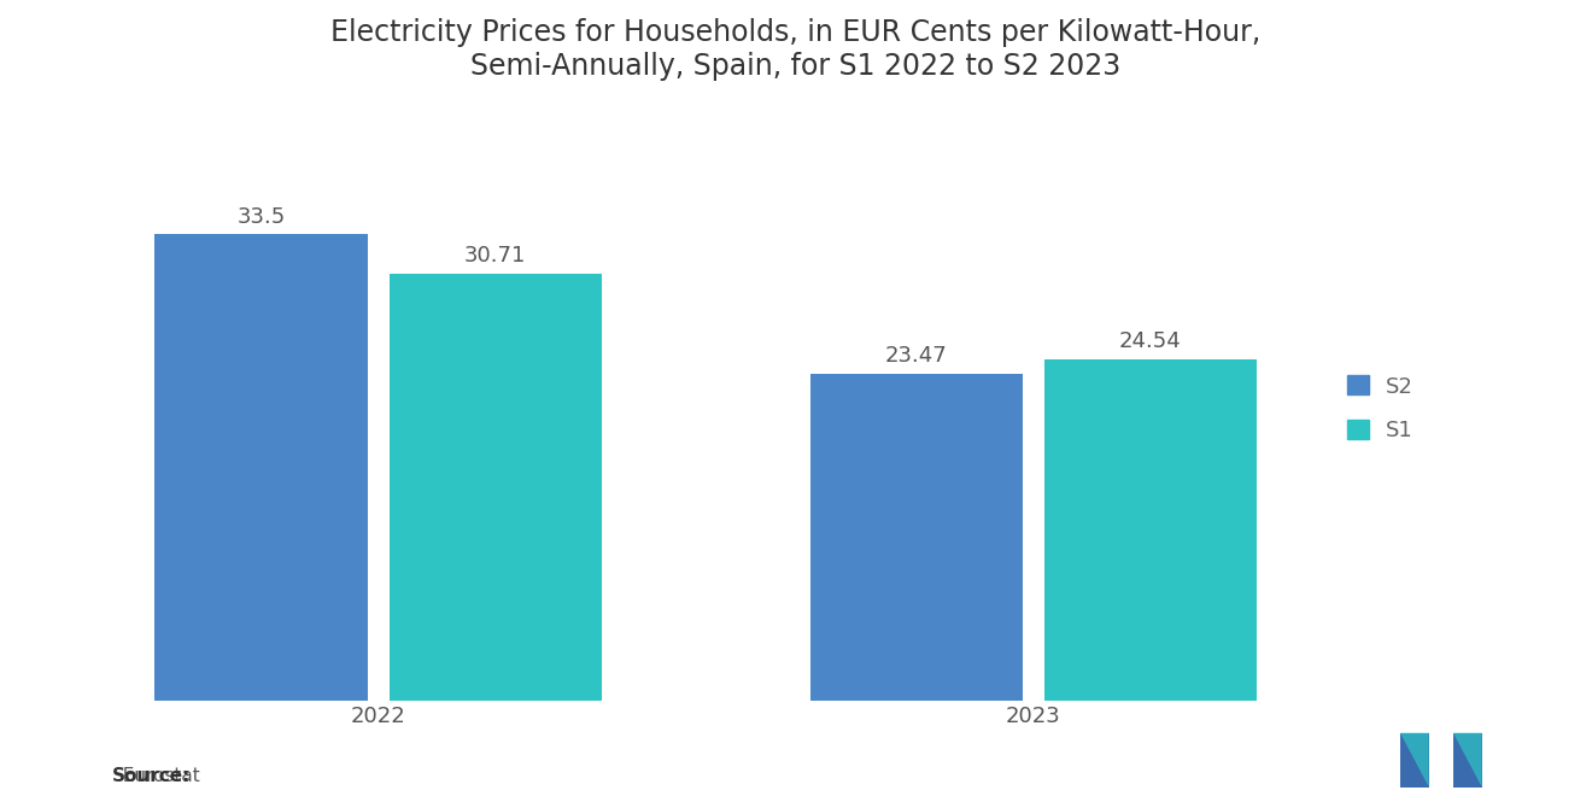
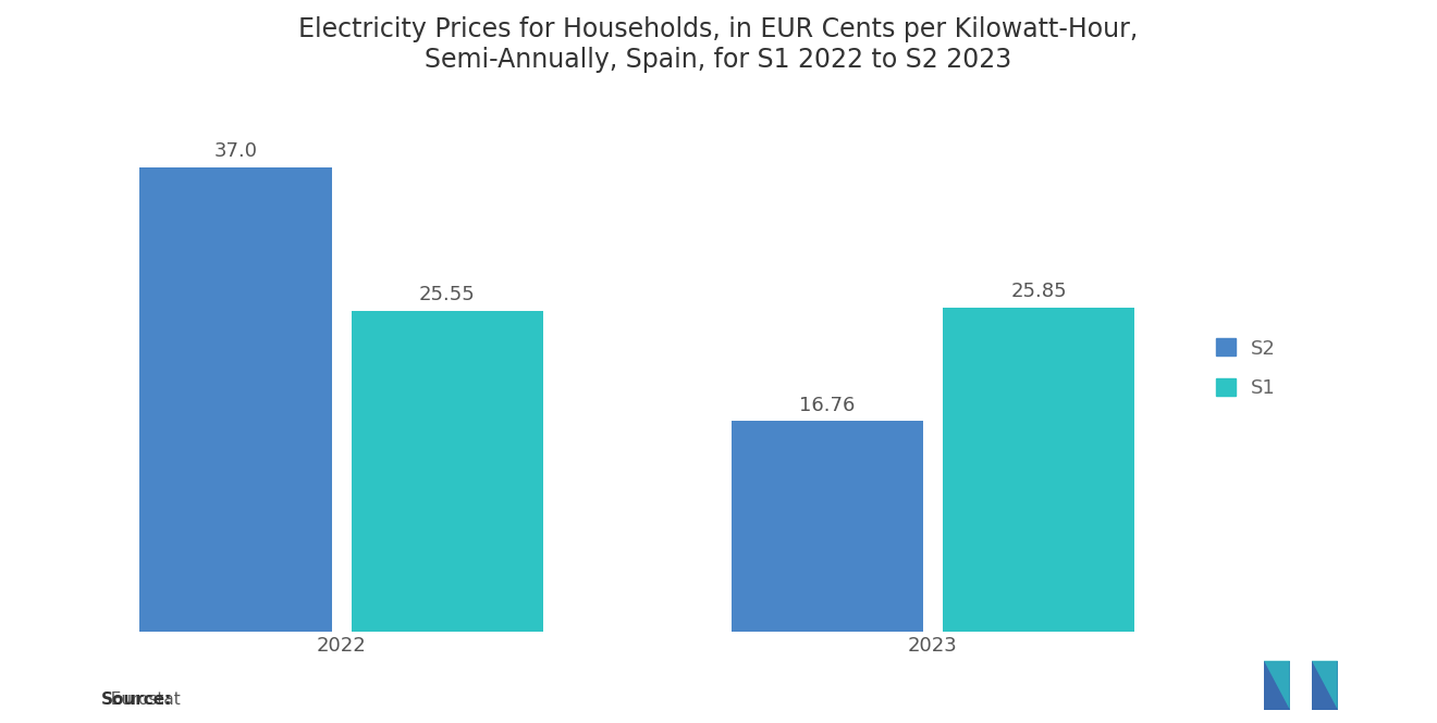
S2/2022: 33.5 -> 37.0
S1/2022: 30.71 -> 25.55
S2/2023: 23.47 -> 16.76
S1/2023: 24.54 -> 25.85
